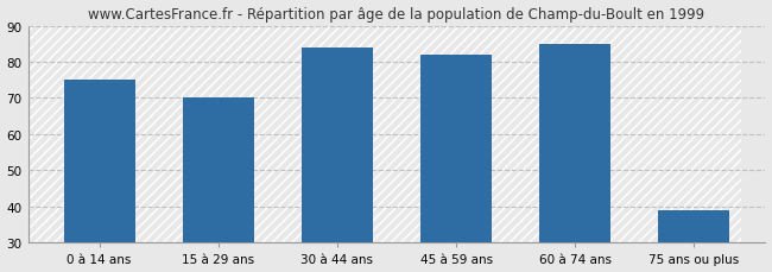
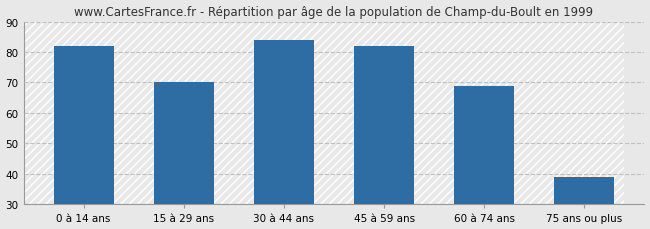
0 à 14 ans: 75 -> 82
60 à 74 ans: 85 -> 69
